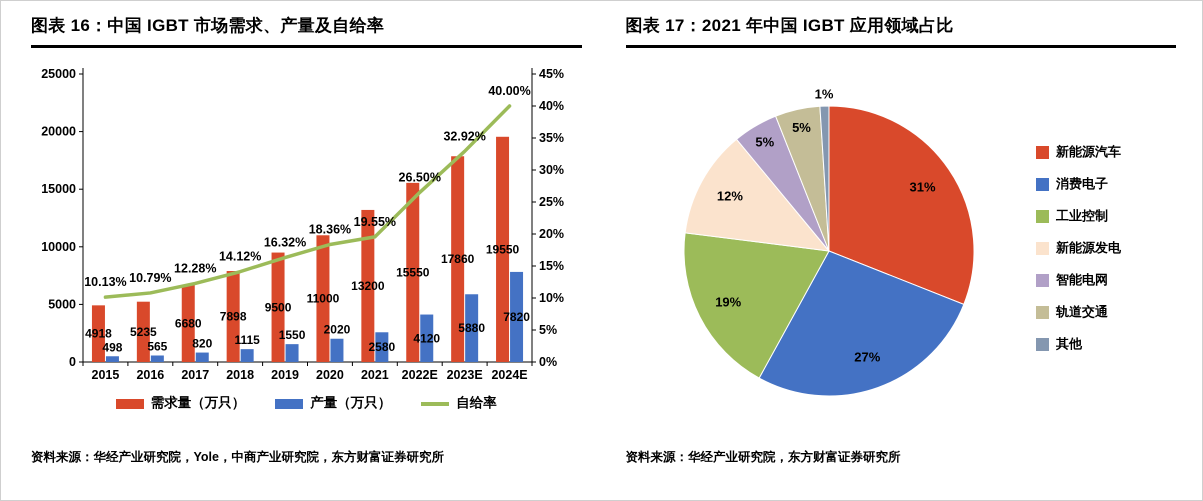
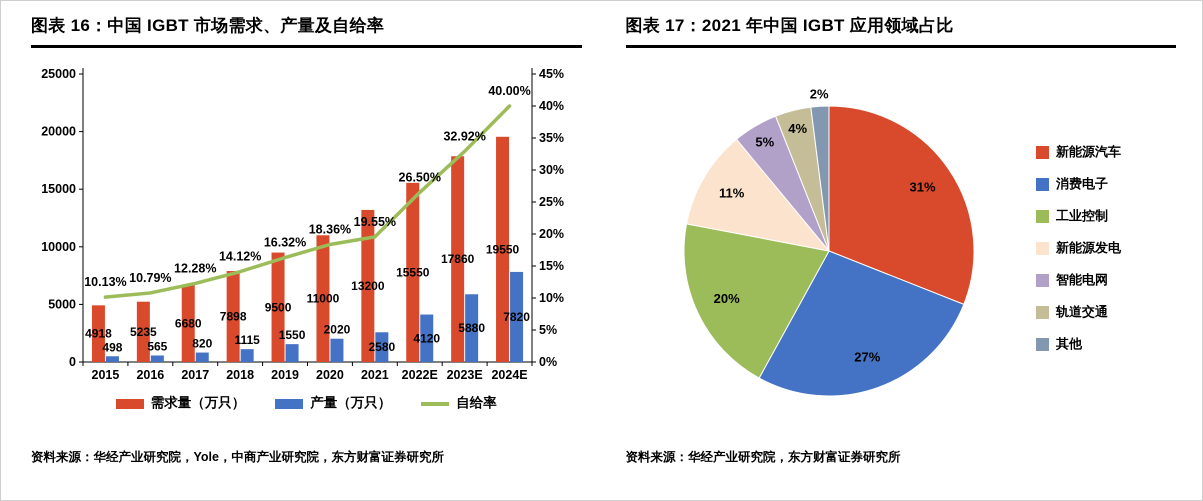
图表 17：2021 年中国 IGBT 应用领域占比/工业控制: 19% -> 20%
图表 17：2021 年中国 IGBT 应用领域占比/新能源发电: 12% -> 11%
图表 17：2021 年中国 IGBT 应用领域占比/轨道交通: 5% -> 4%
图表 17：2021 年中国 IGBT 应用领域占比/其他: 1% -> 2%
